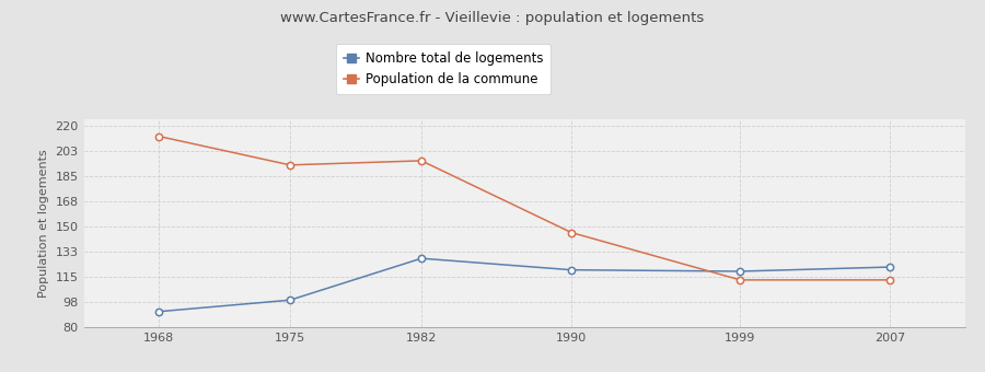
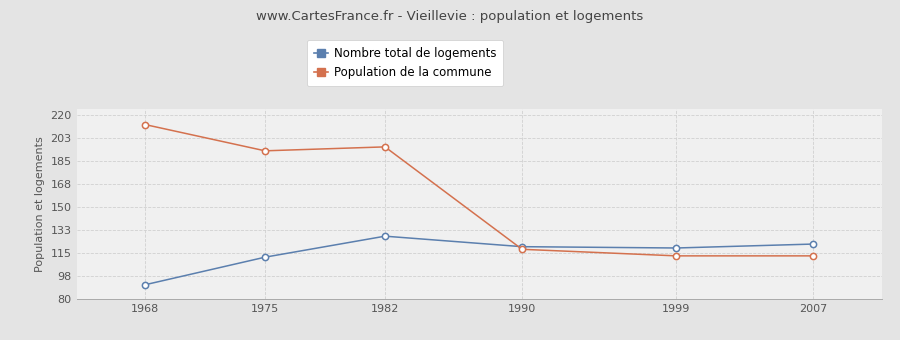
Nombre total de logements/1975: 99 -> 112
Population de la commune/1990: 146 -> 118
